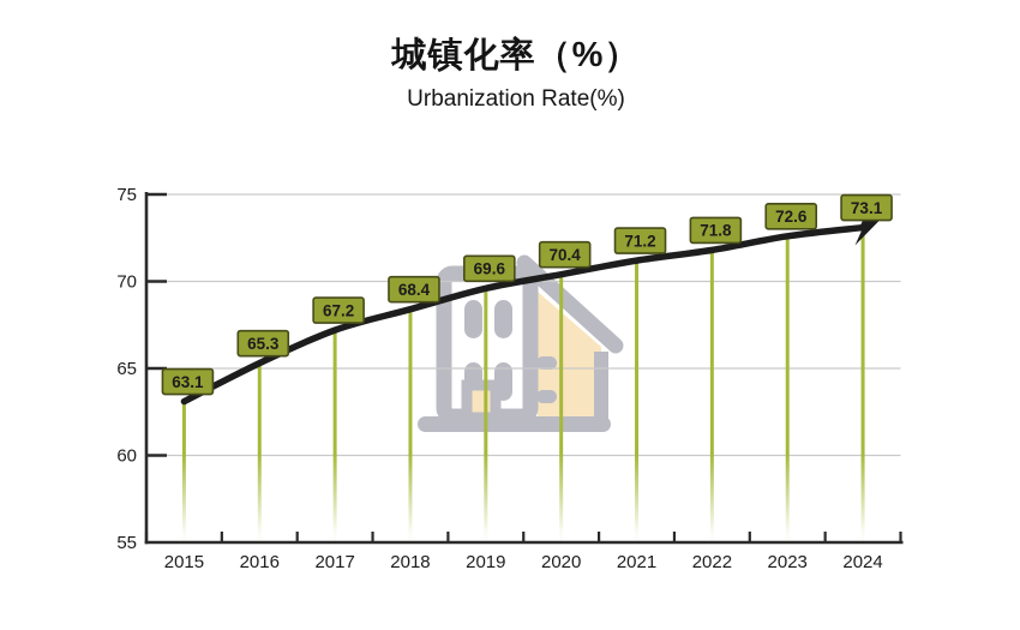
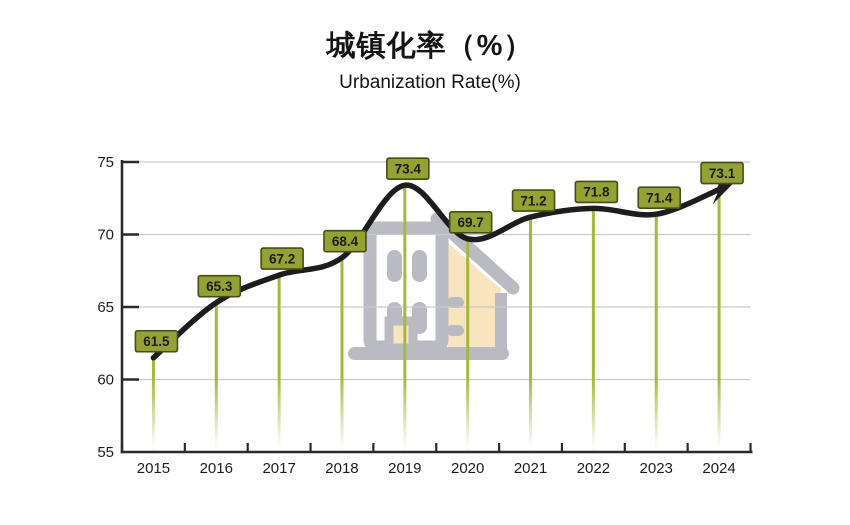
2015: 63.1 -> 61.5
2019: 69.6 -> 73.4
2020: 70.4 -> 69.7
2023: 72.6 -> 71.4
